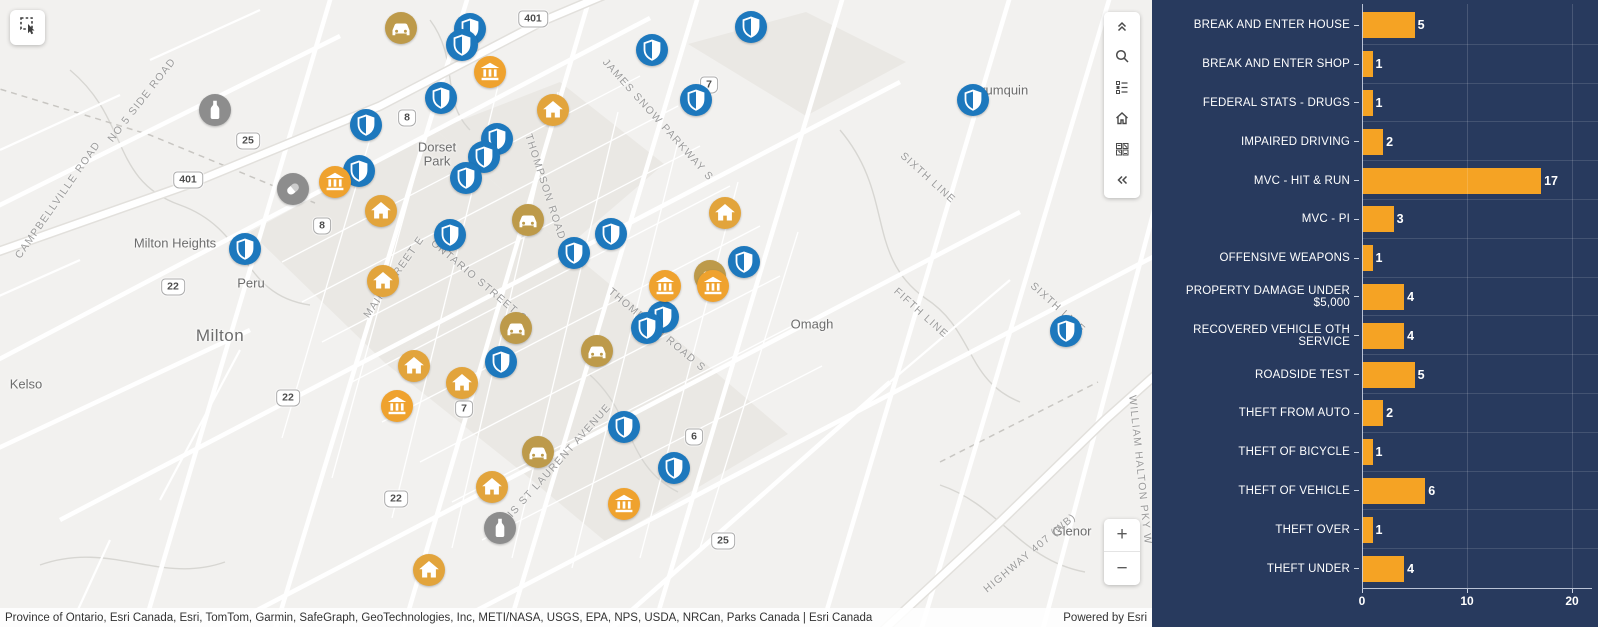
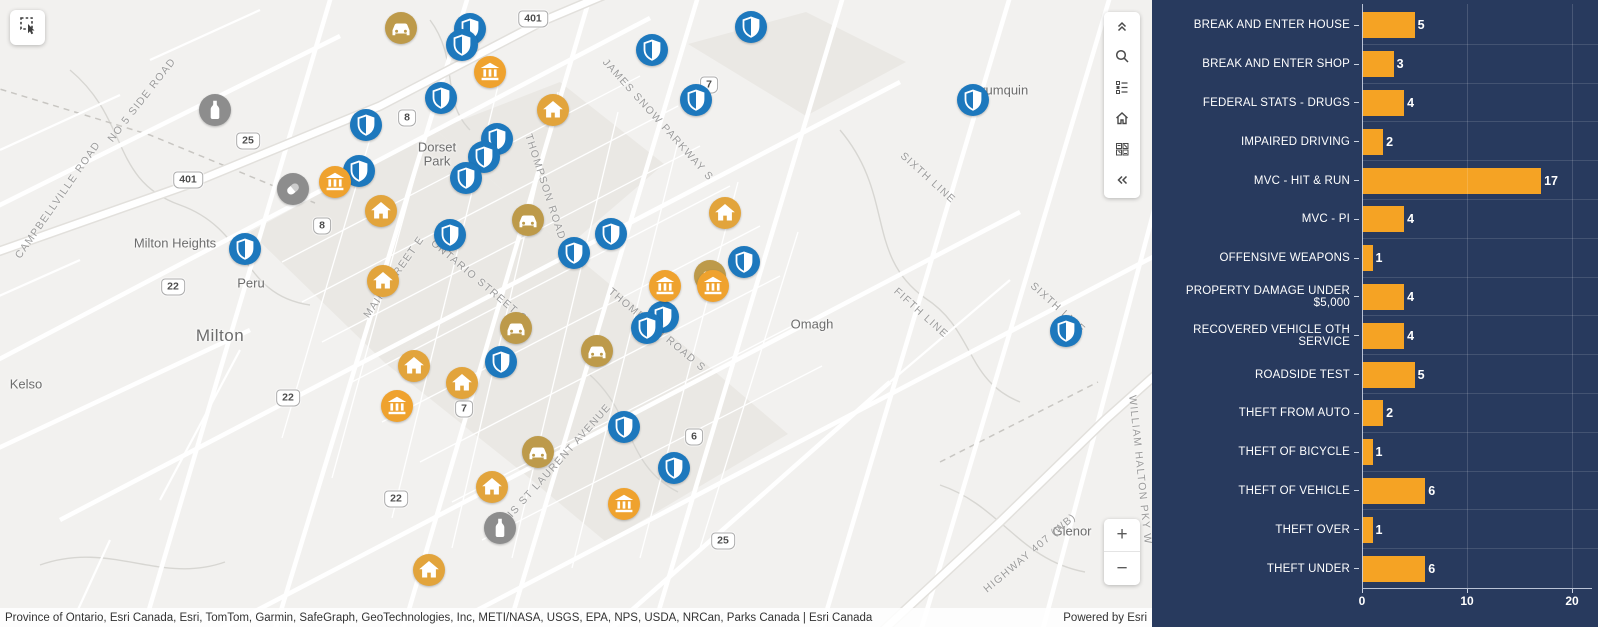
BREAK AND ENTER SHOP: 1 -> 3
FEDERAL STATS - DRUGS: 1 -> 4
MVC - PI: 3 -> 4
THEFT UNDER: 4 -> 6
